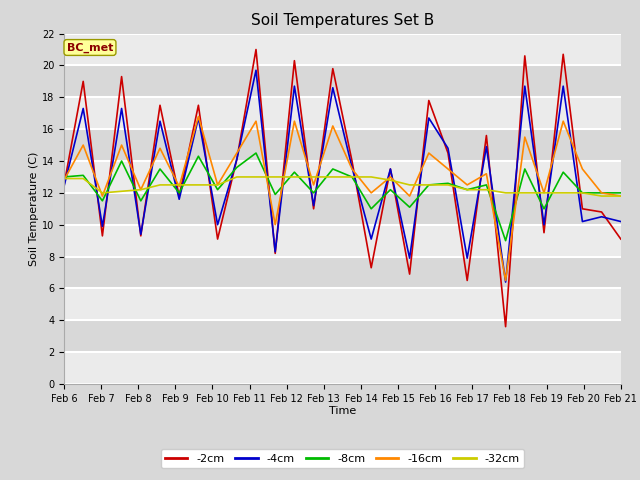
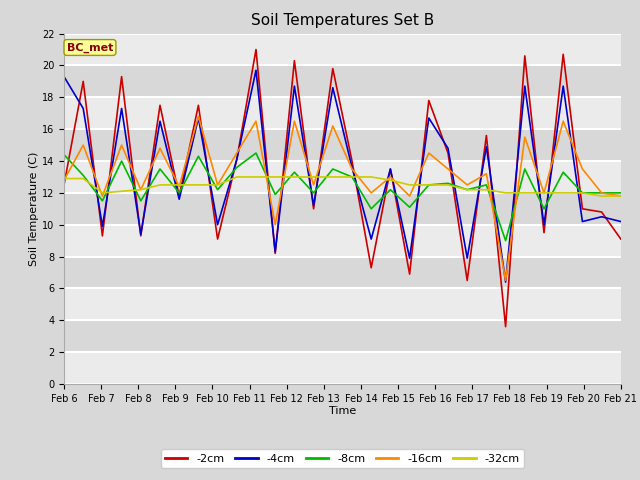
-4cm/Feb 6: 12.4 -> 19.3
-8cm/Feb 6: 13.0 -> 14.4
